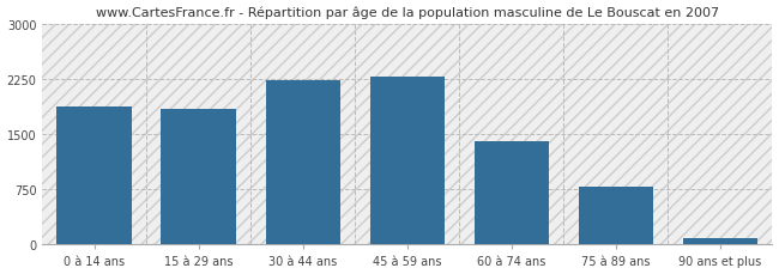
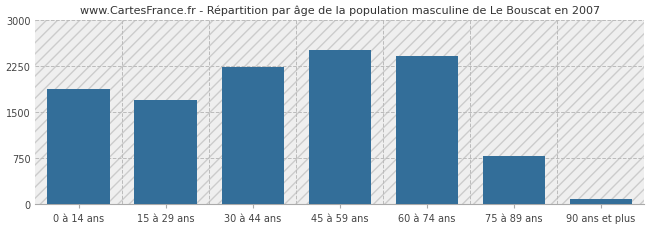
15 à 29 ans: 1840 -> 1700
45 à 59 ans: 2280 -> 2520
60 à 74 ans: 1400 -> 2420
